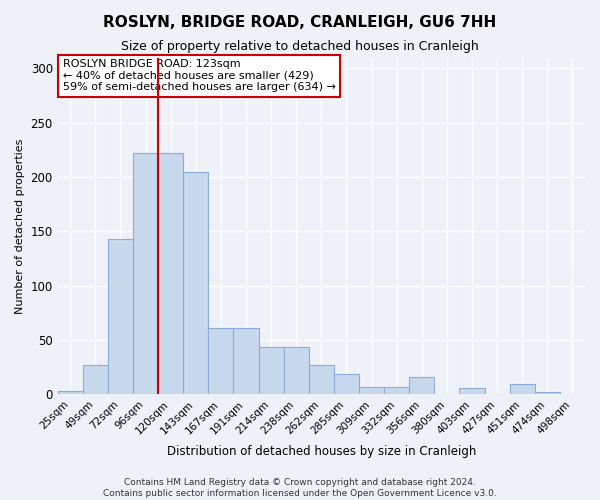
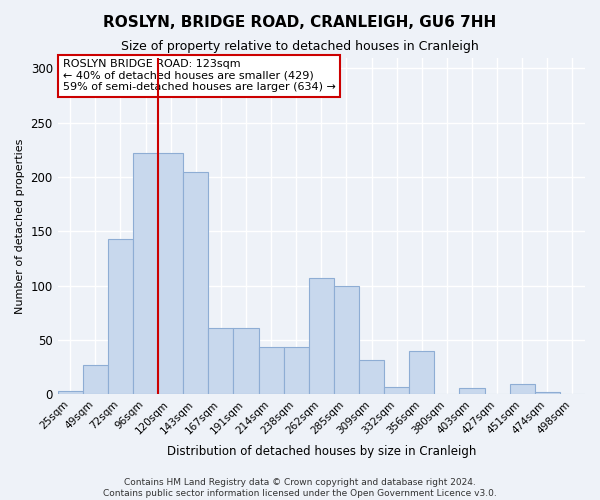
262sqm: 27 -> 107
285sqm: 19 -> 100
309sqm: 7 -> 32
356sqm: 16 -> 40
